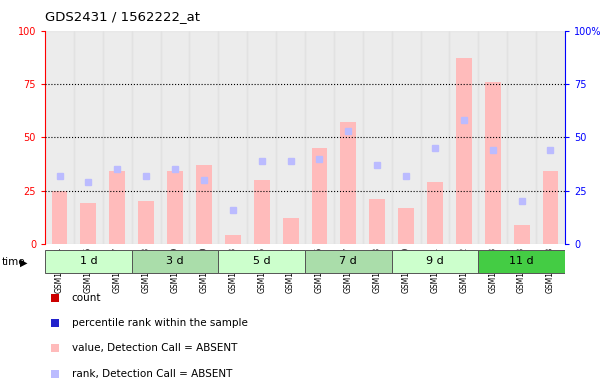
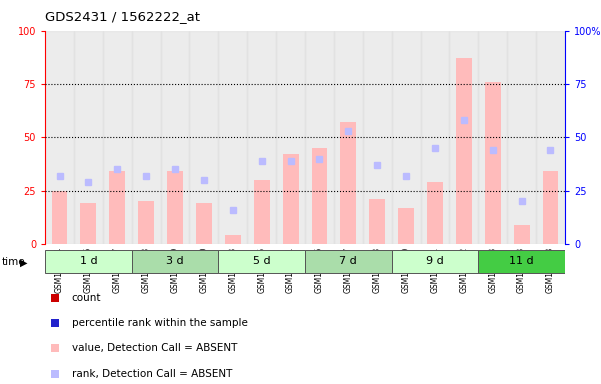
GSM104060: 37 -> 19
GSM104051: 12 -> 42
